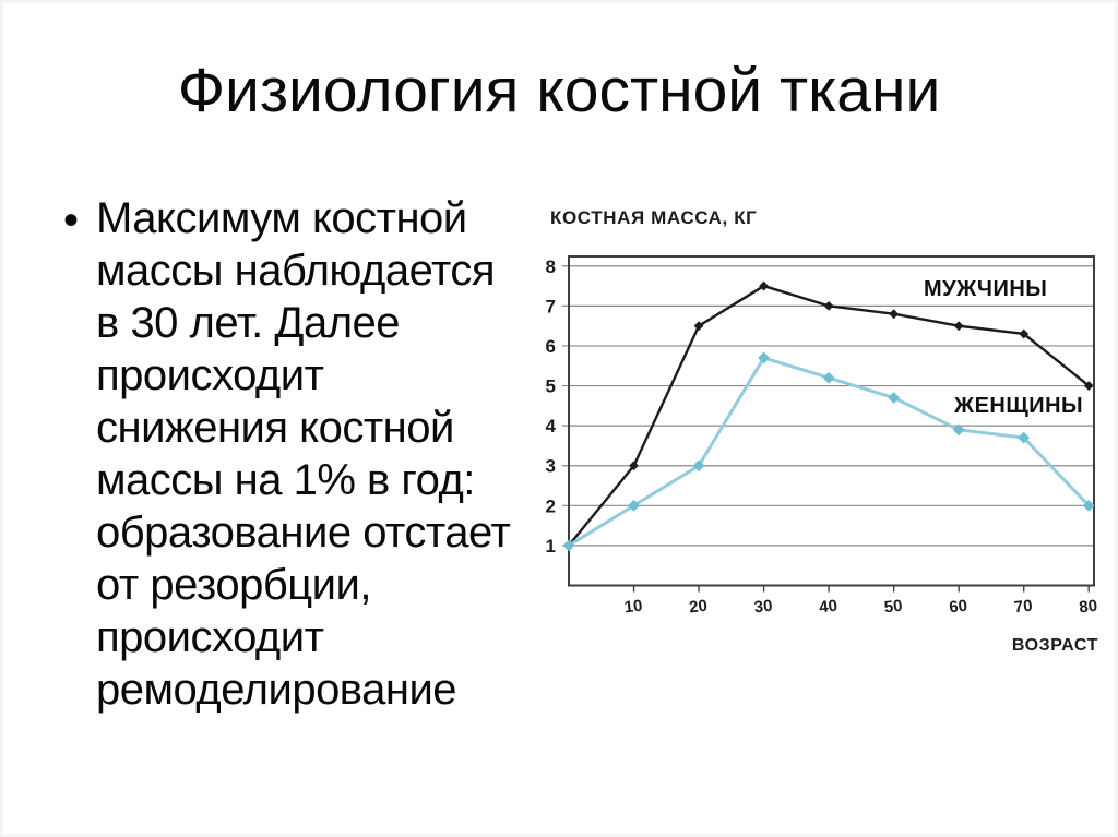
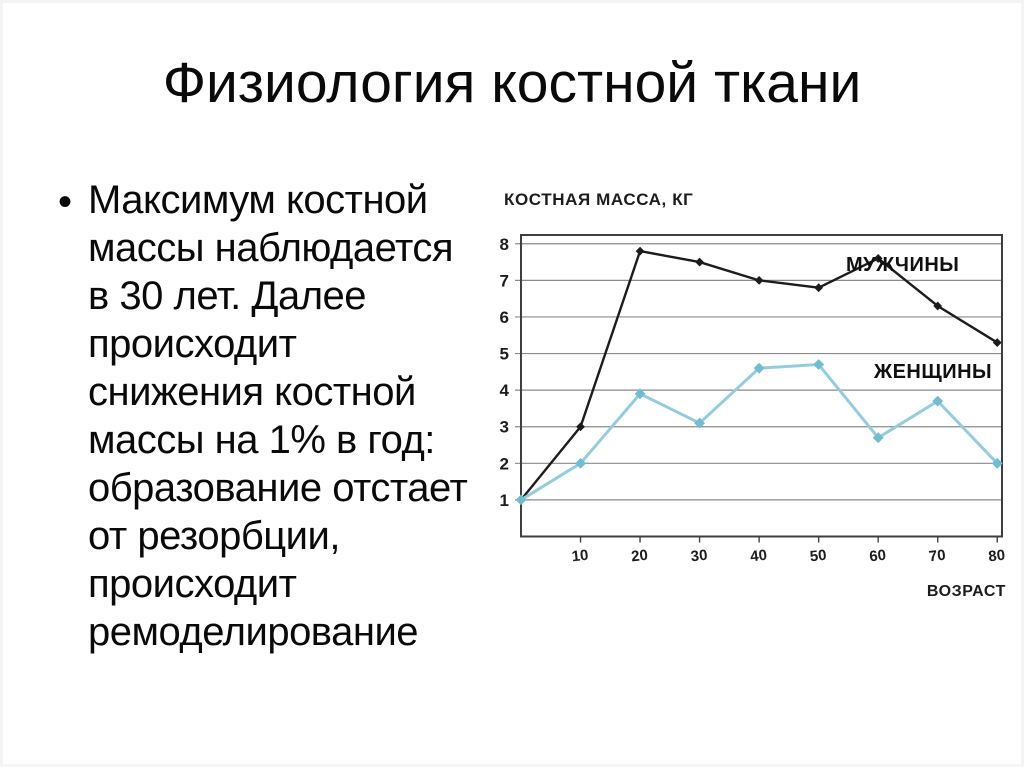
МУЖЧИНЫ/20: 6.5 -> 7.8
ЖЕНЩИНЫ/20: 3.0 -> 3.9
ЖЕНЩИНЫ/30: 5.7 -> 3.1
ЖЕНЩИНЫ/40: 5.2 -> 4.6
МУЖЧИНЫ/60: 6.5 -> 7.6
ЖЕНЩИНЫ/60: 3.9 -> 2.7
МУЖЧИНЫ/80: 5.0 -> 5.3
